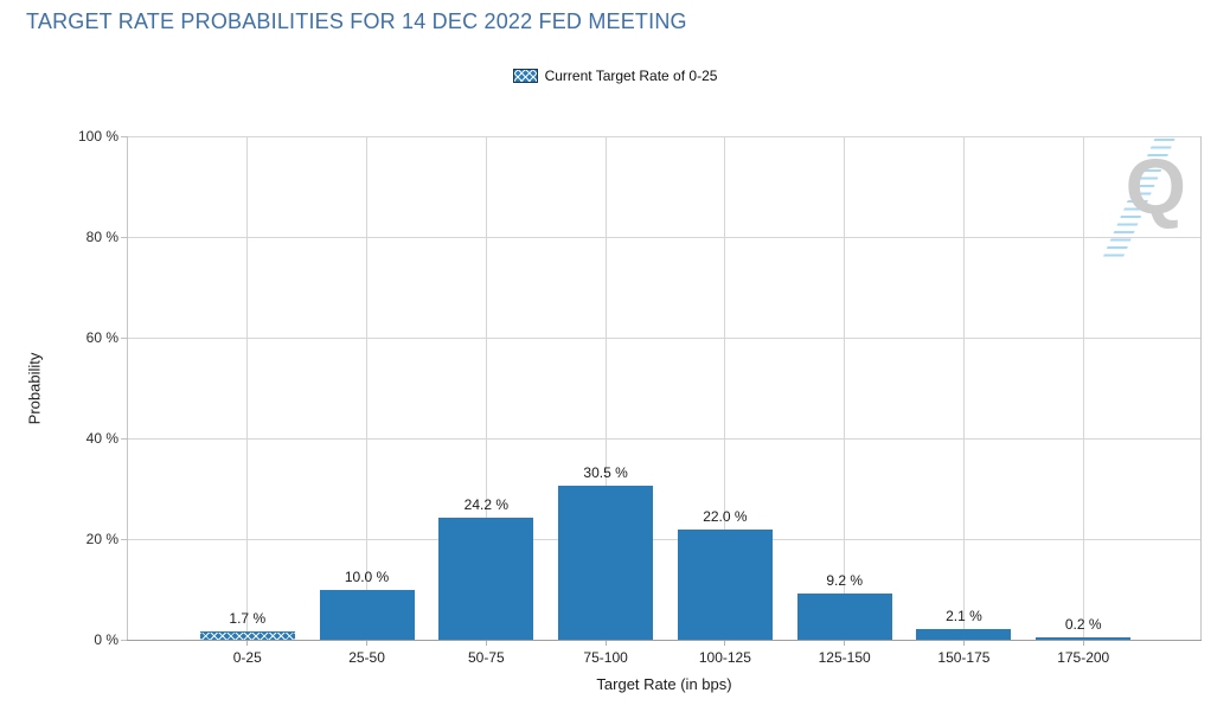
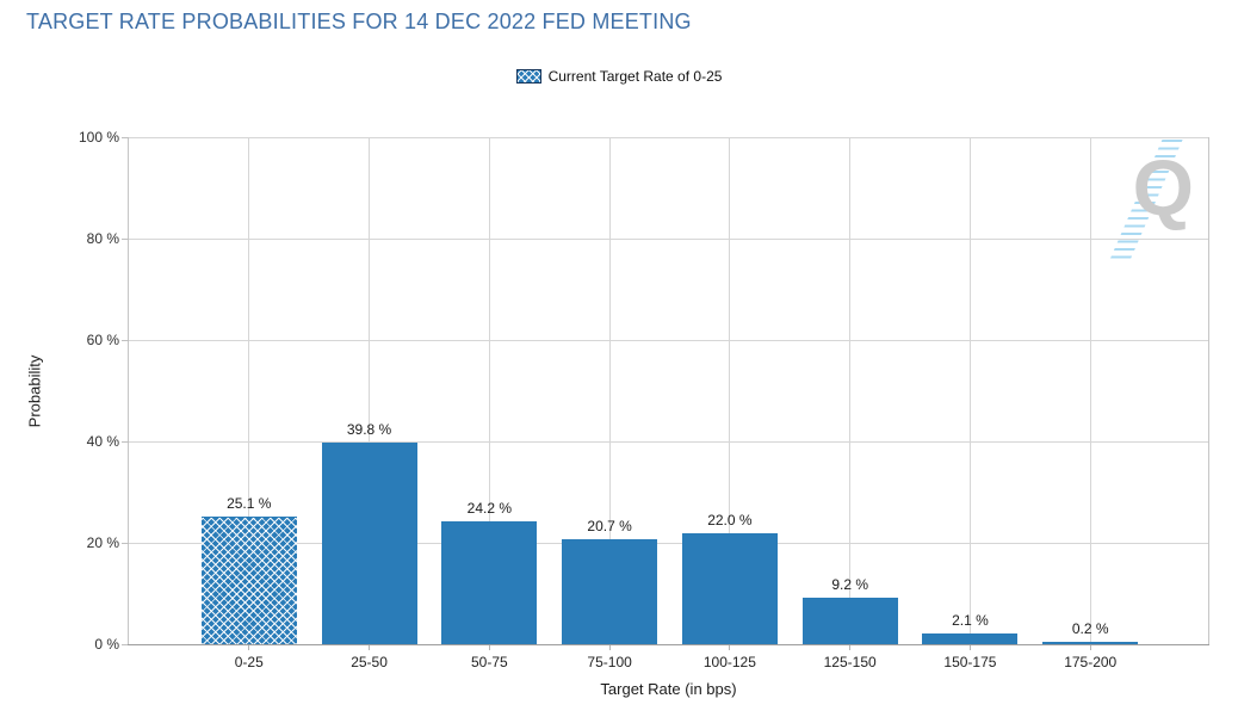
0-25: 1.7 -> 25.1
25-50: 10.0 -> 39.8
75-100: 30.5 -> 20.7
